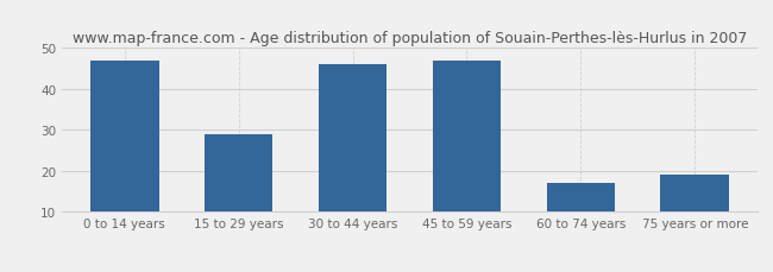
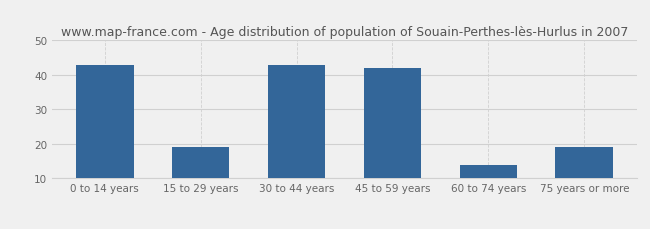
0 to 14 years: 47 -> 43
15 to 29 years: 29 -> 19
30 to 44 years: 46 -> 43
45 to 59 years: 47 -> 42
60 to 74 years: 17 -> 14
